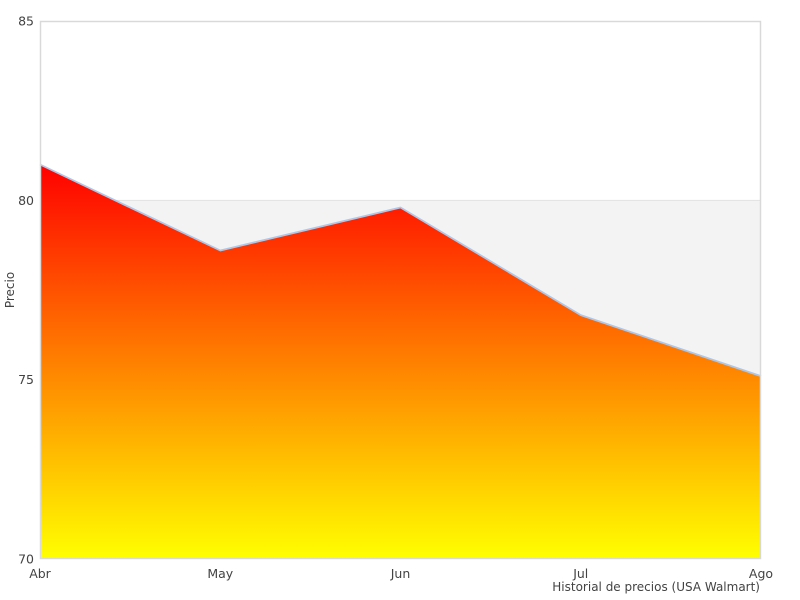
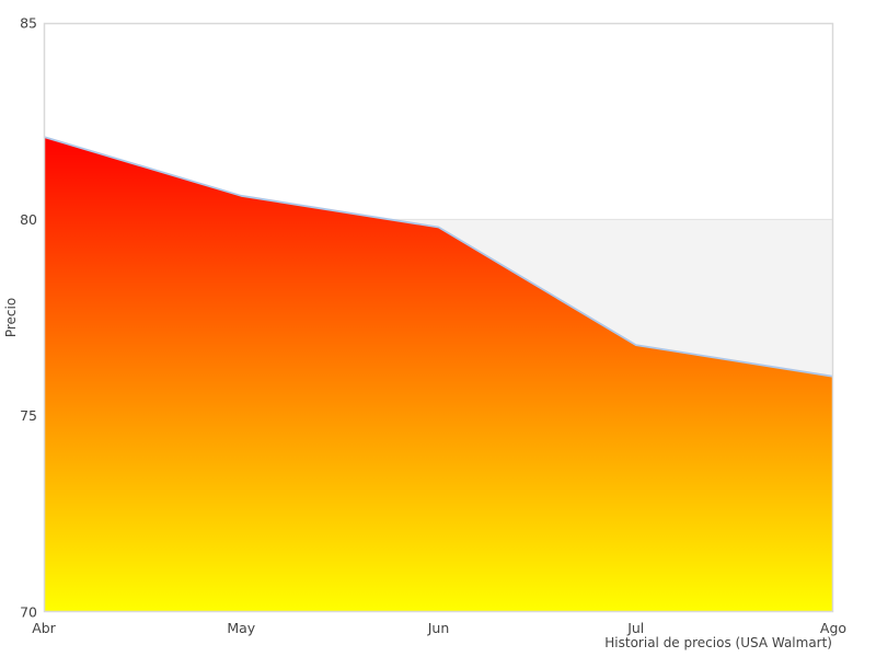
Abr: 81.0 -> 82.1
May: 78.6 -> 80.6
Ago: 75.1 -> 76.0
